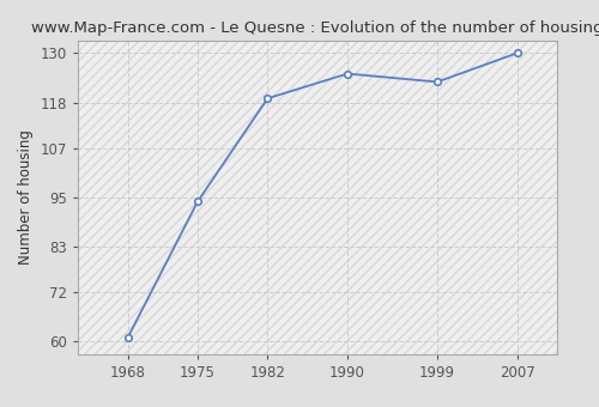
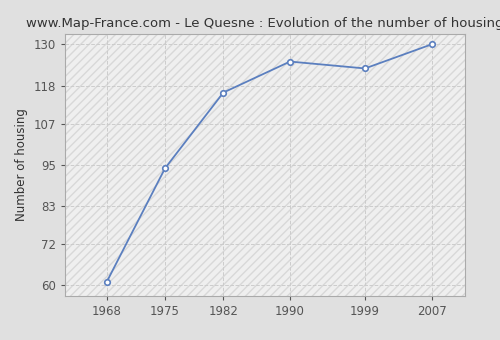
1982: 119 -> 116
